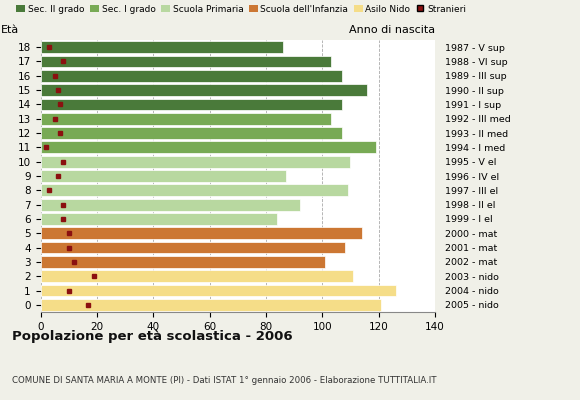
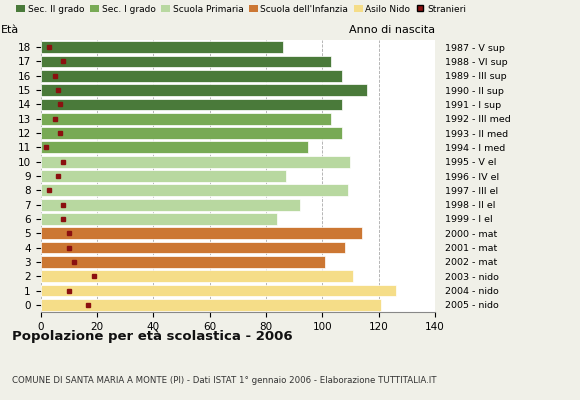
11: 119 -> 95
